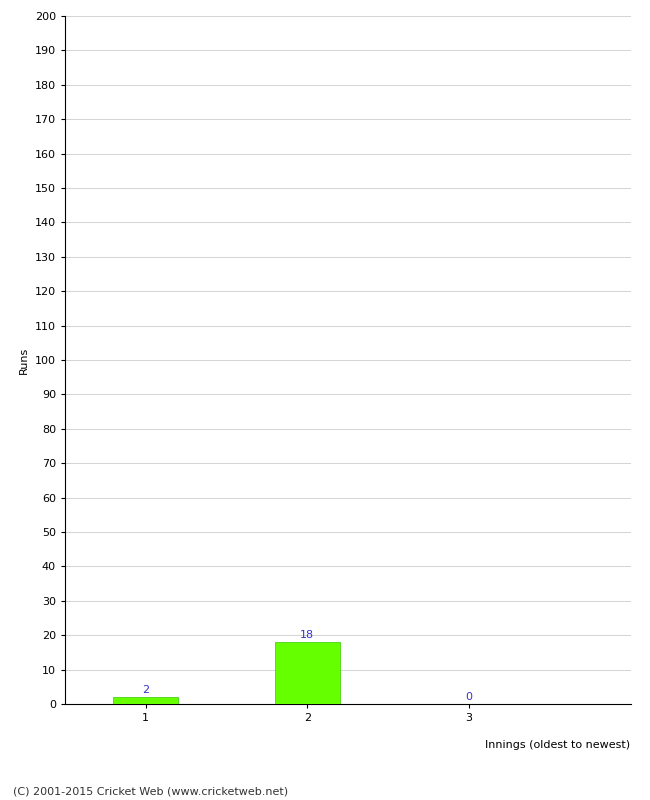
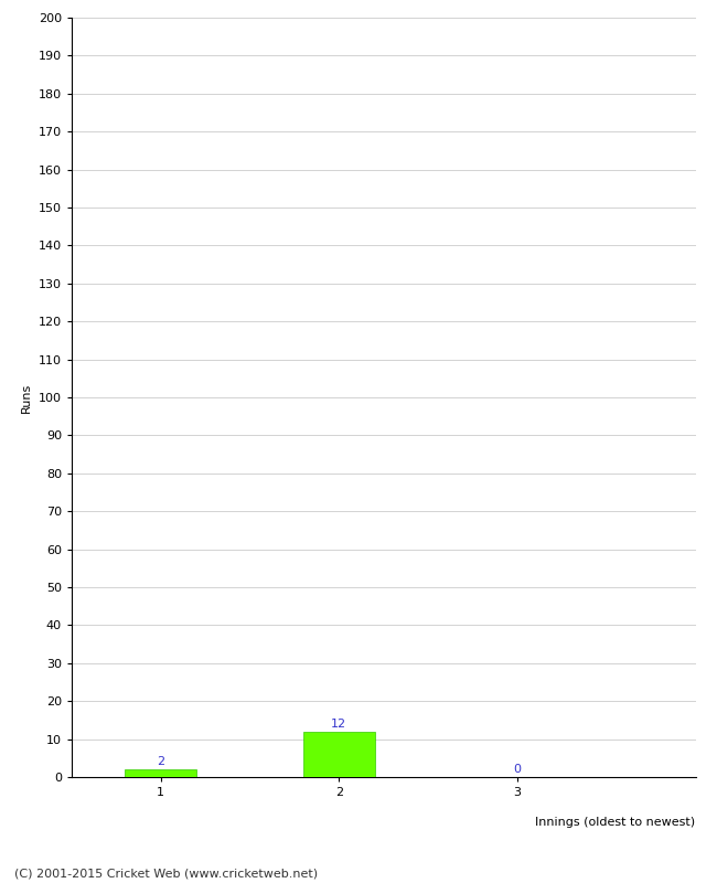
2: 18 -> 12
